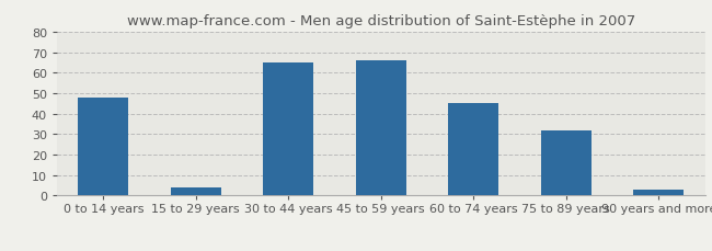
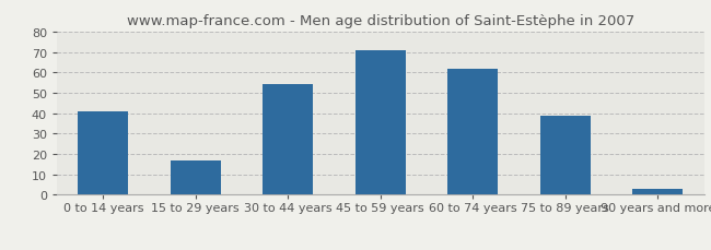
0 to 14 years: 48 -> 41
15 to 29 years: 4 -> 17
30 to 44 years: 65 -> 54
45 to 59 years: 66 -> 71
60 to 74 years: 45 -> 62
75 to 89 years: 32 -> 39
